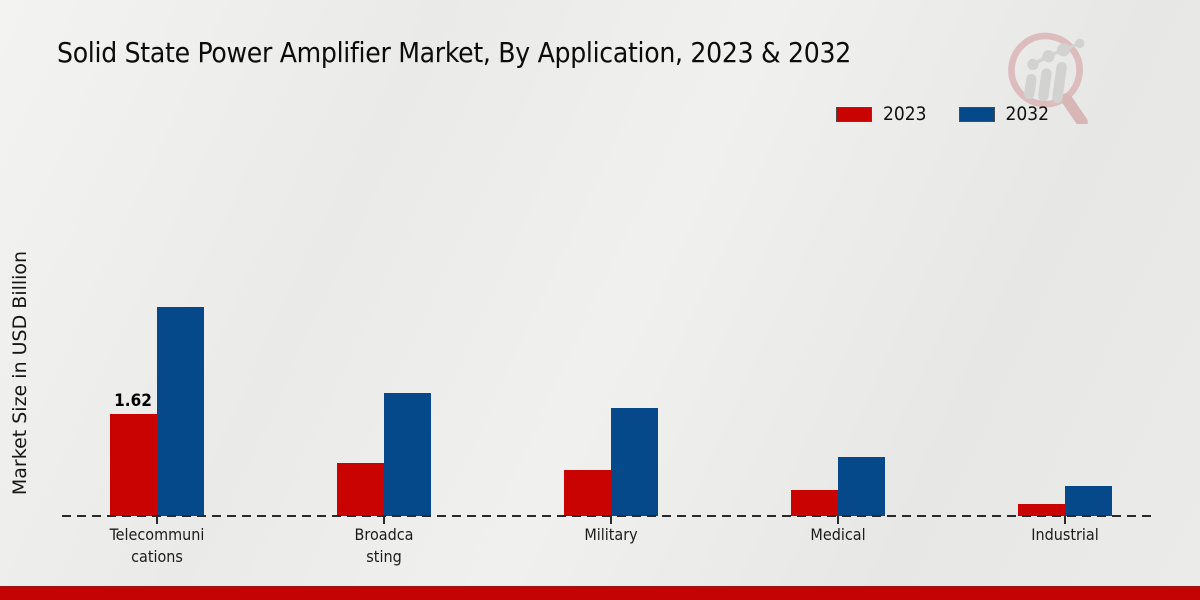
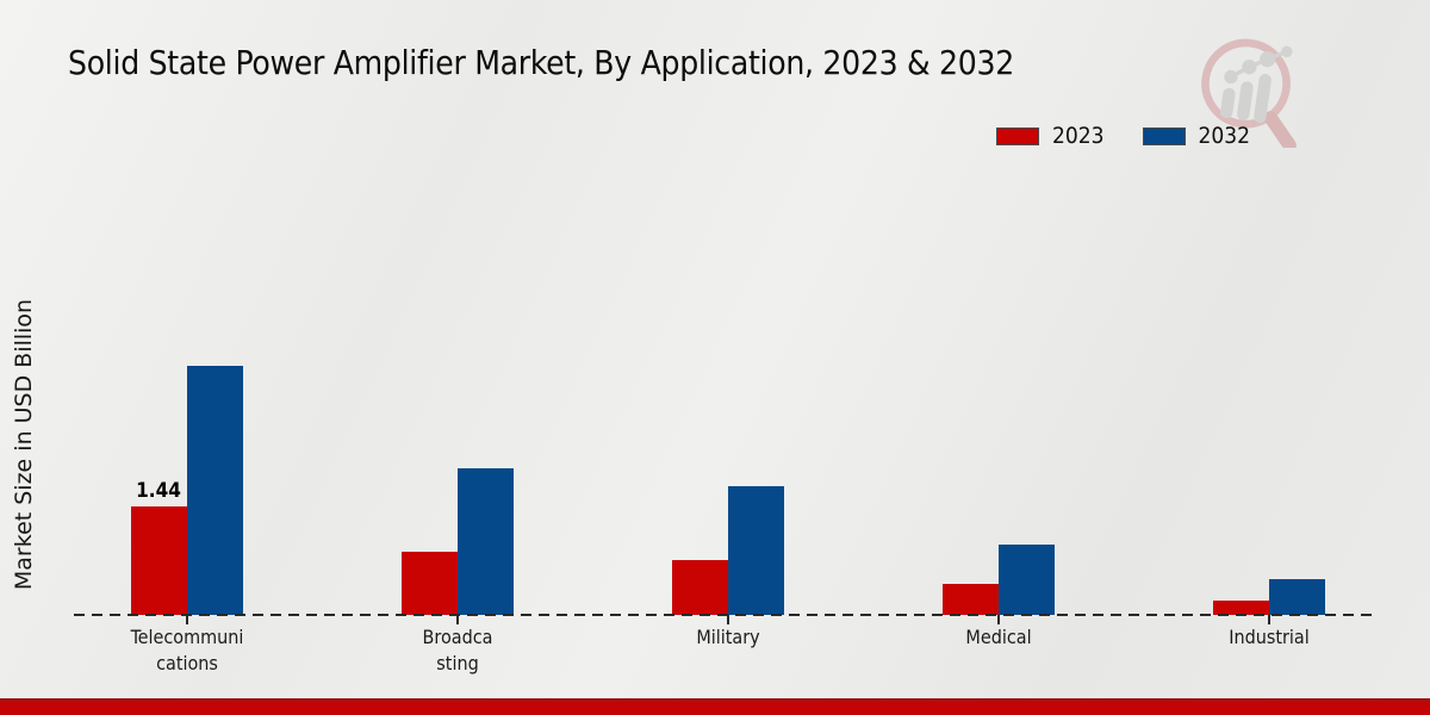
2023/Telecommunications: 1.62 -> 1.44
